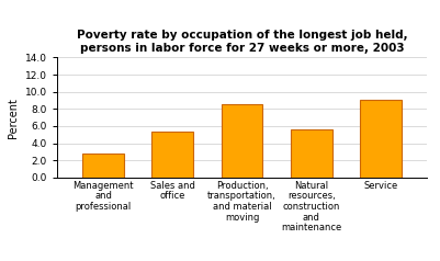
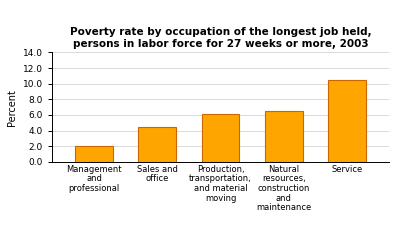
Management and professional: 2.8 -> 2.0
Sales and office: 5.4 -> 4.5
Production, transportation, and material moving: 8.6 -> 6.1
Natural resources, construction and maintenance: 5.6 -> 6.5
Service: 9.0 -> 10.5
